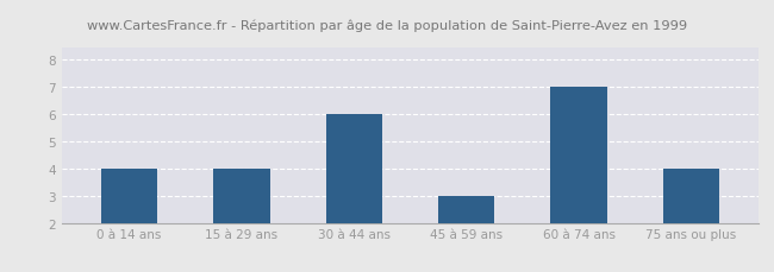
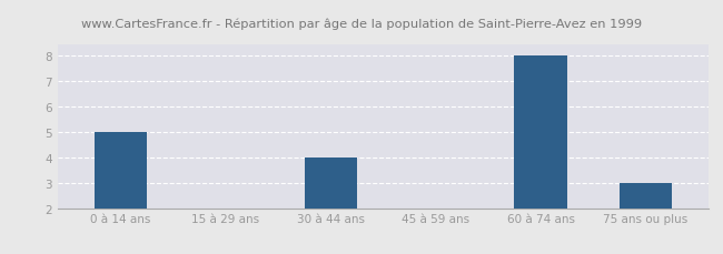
0 à 14 ans: 4 -> 5
15 à 29 ans: 4 -> 2
30 à 44 ans: 6 -> 4
45 à 59 ans: 3 -> 2
60 à 74 ans: 7 -> 8
75 ans ou plus: 4 -> 3
